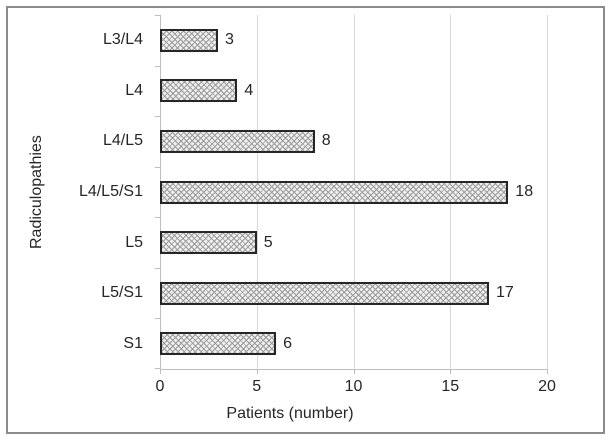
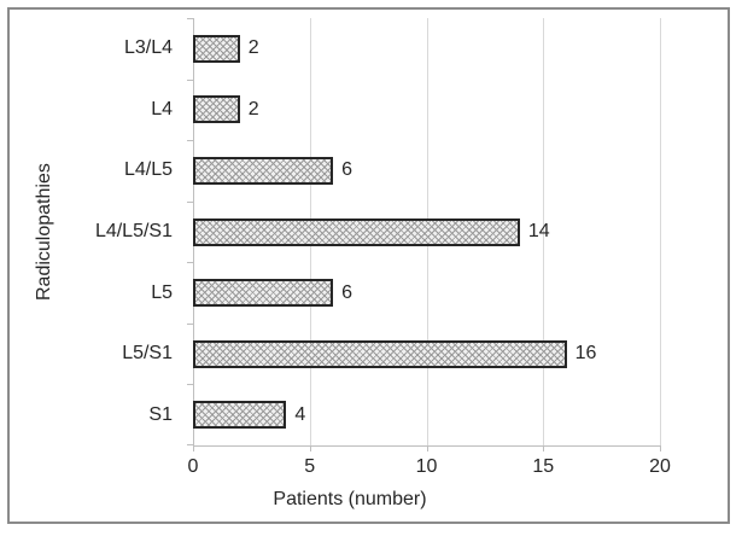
L3/L4: 3 -> 2
L4: 4 -> 2
L4/L5: 8 -> 6
L4/L5/S1: 18 -> 14
L5: 5 -> 6
L5/S1: 17 -> 16
S1: 6 -> 4
